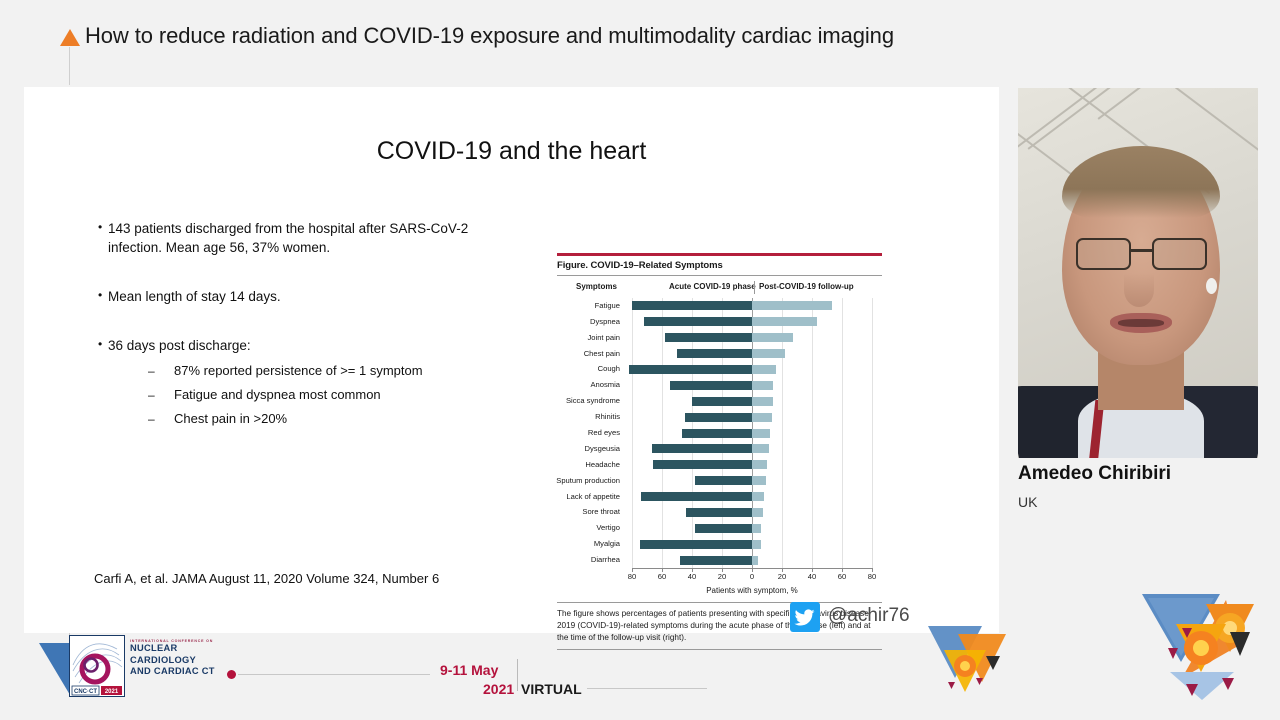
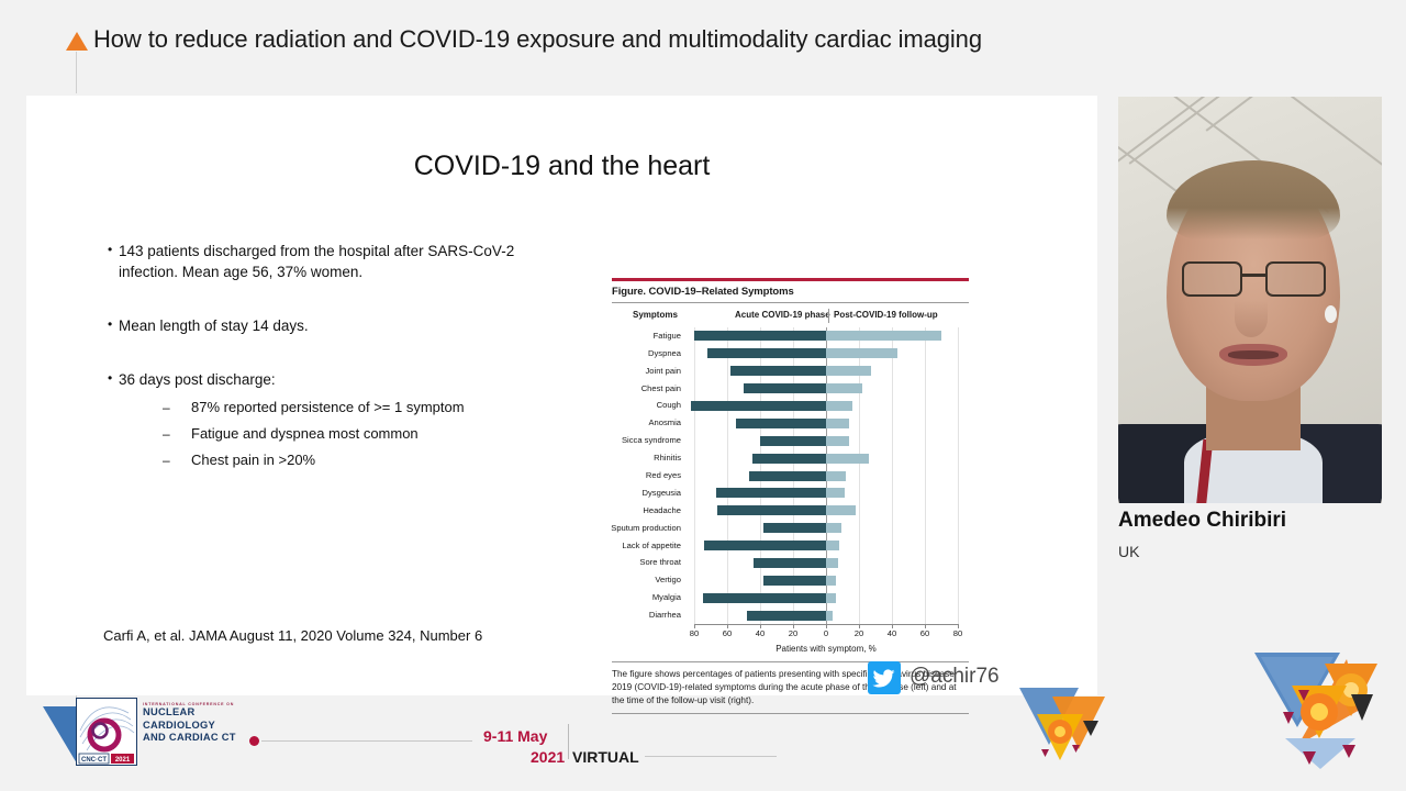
Post-COVID-19 follow-up/Fatigue: 53 -> 70
Post-COVID-19 follow-up/Rhinitis: 13 -> 26
Post-COVID-19 follow-up/Headache: 10 -> 18
